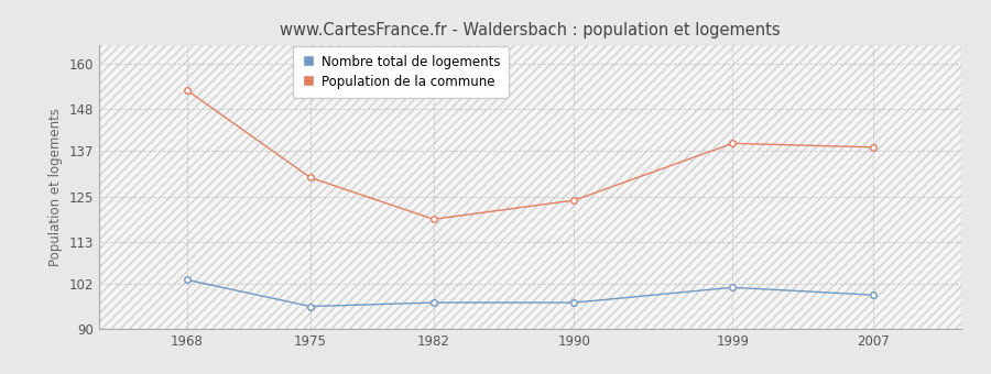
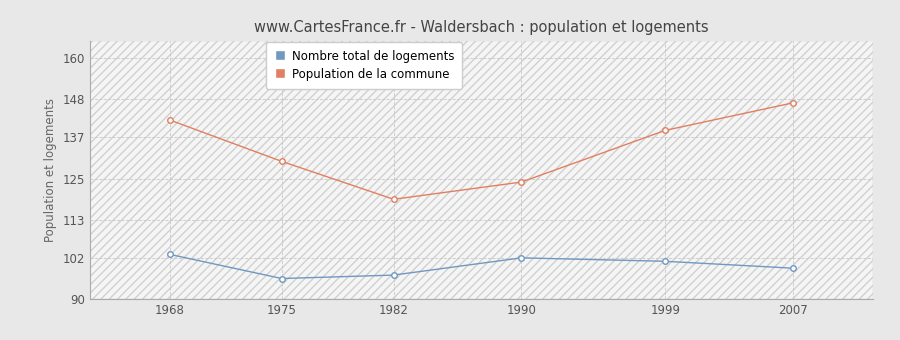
Population de la commune/1968: 153 -> 142
Nombre total de logements/1990: 97 -> 102
Population de la commune/2007: 138 -> 147
